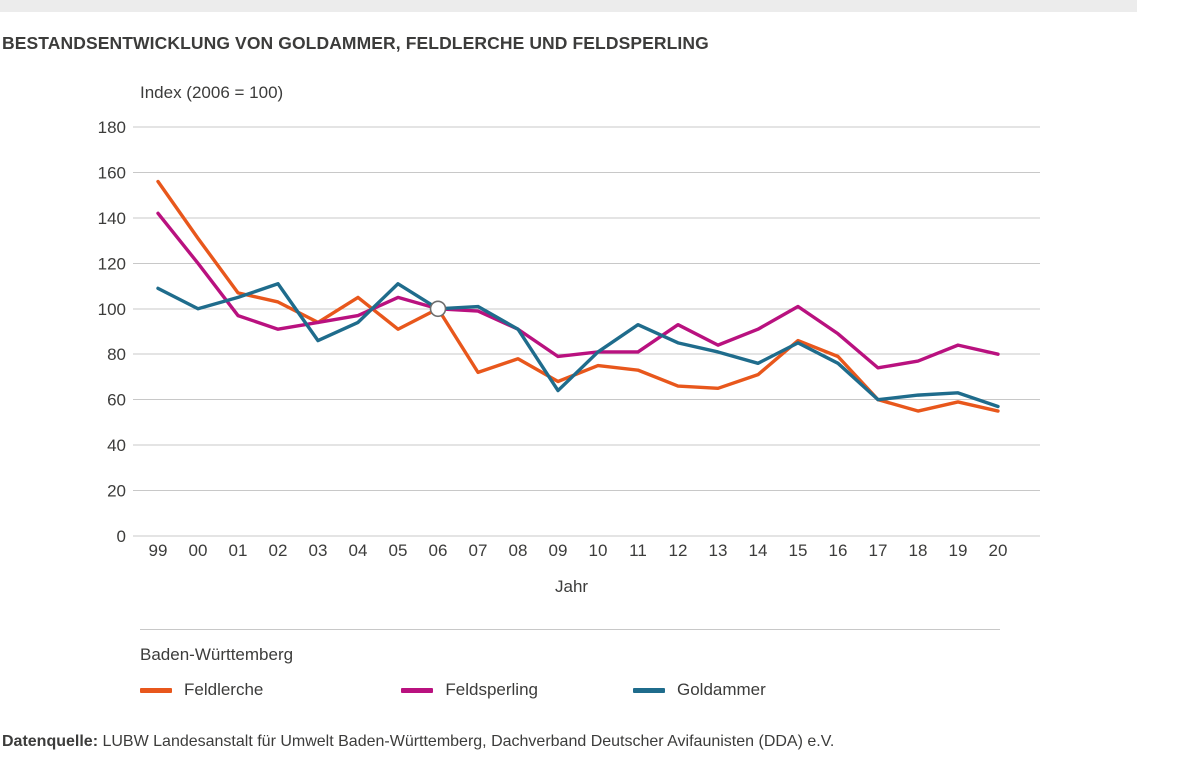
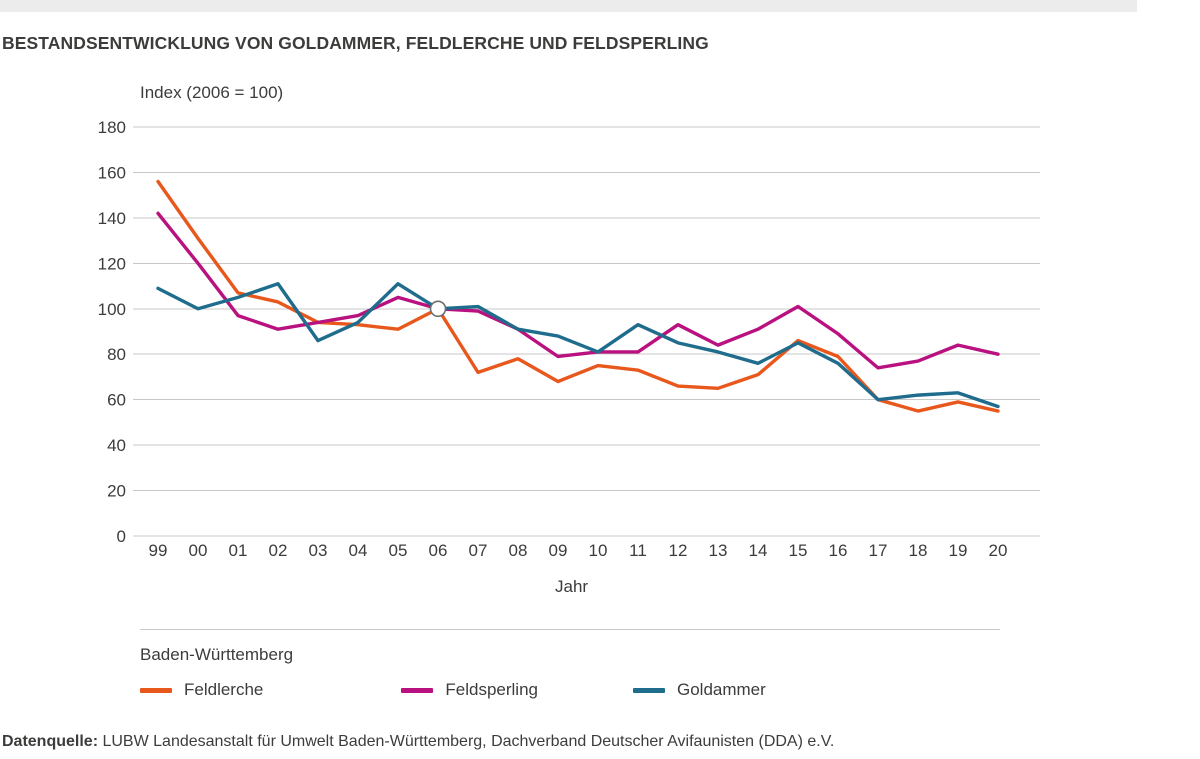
Feldlerche/04: 105 -> 93
Goldammer/09: 64 -> 88
